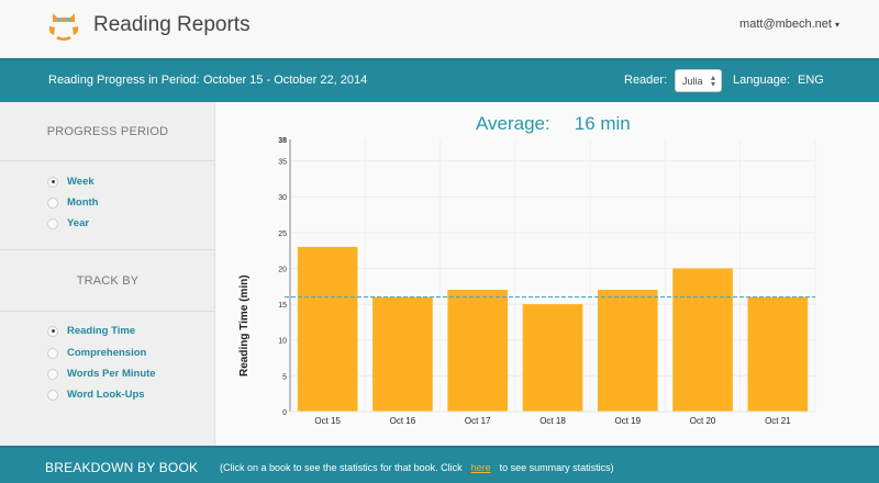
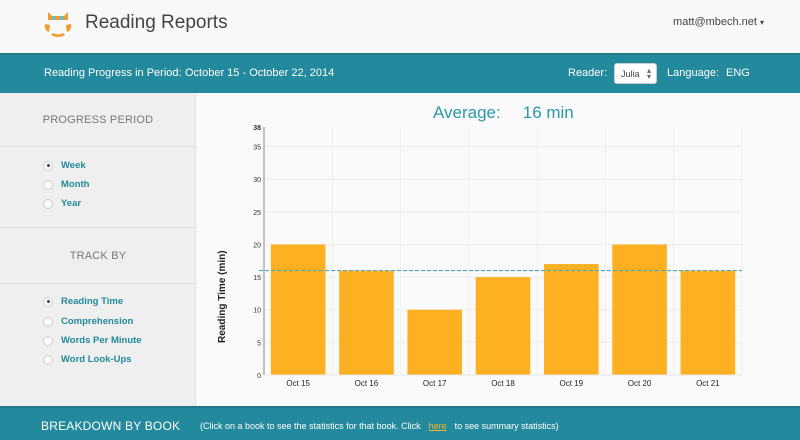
Oct 15: 23 -> 20
Oct 17: 17 -> 10
